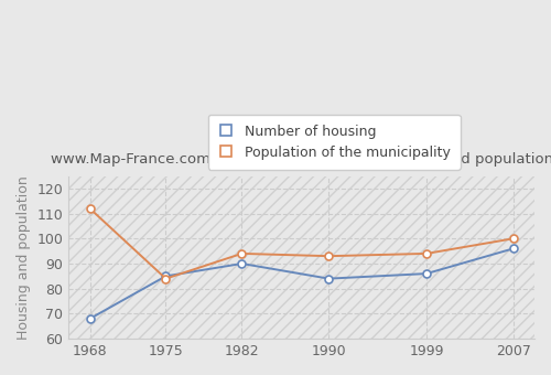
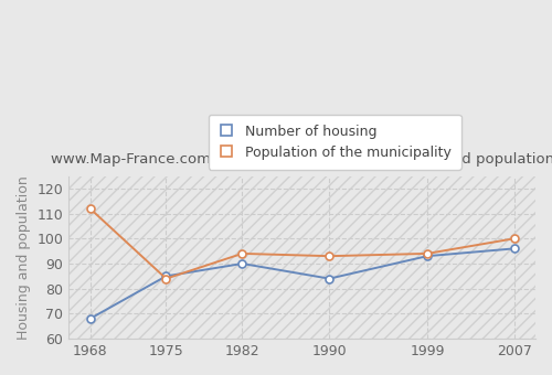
Number of housing/1999: 86 -> 93
